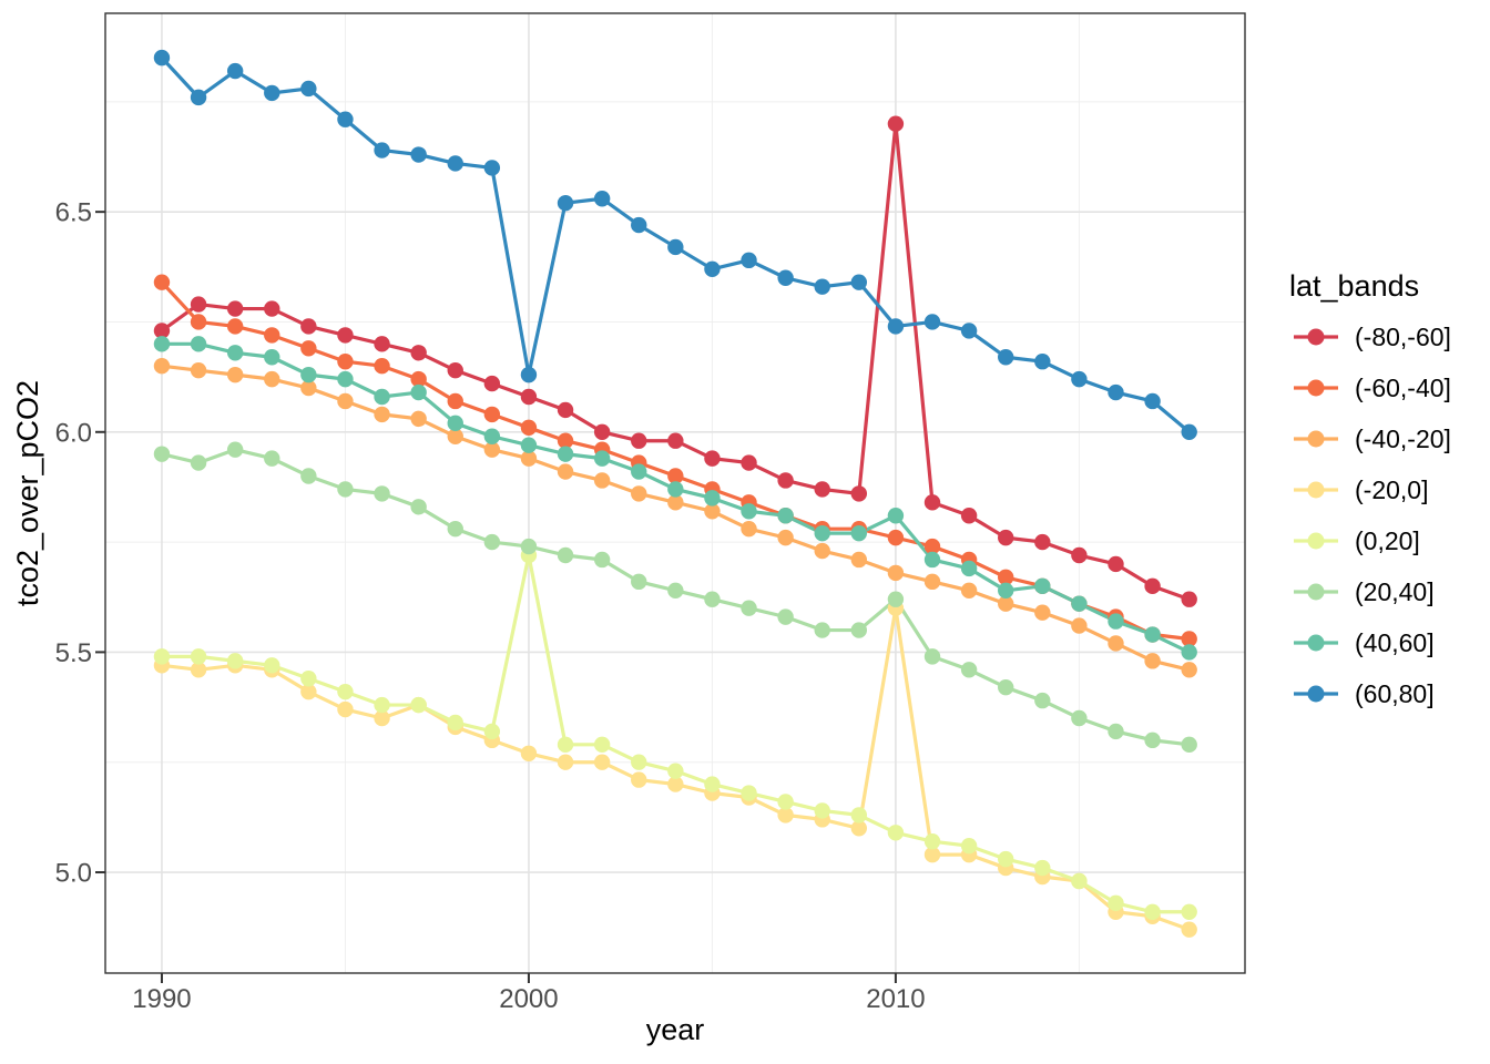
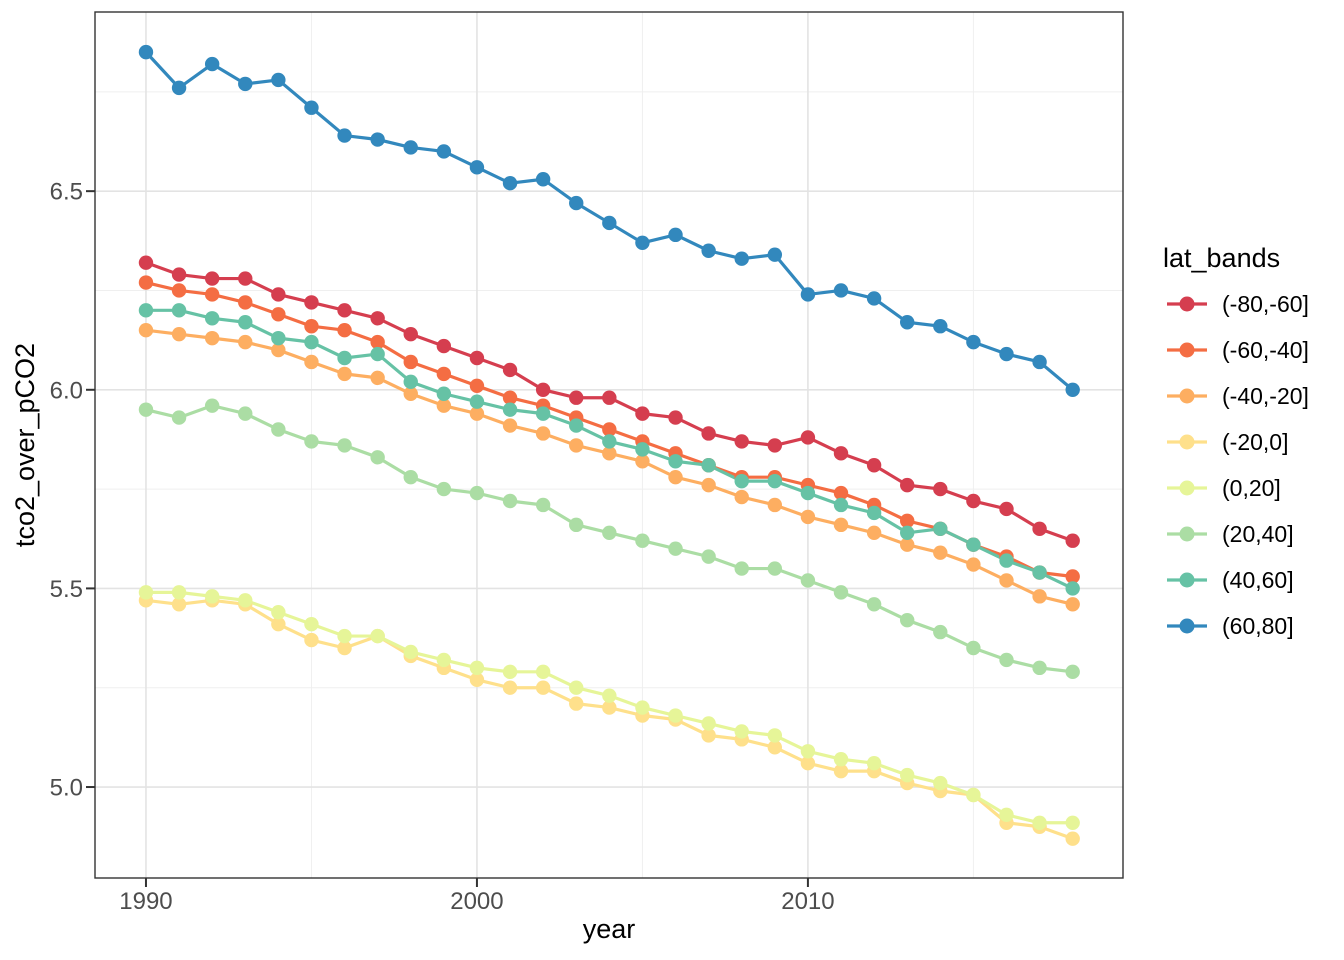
(-80,-60]/1990: 6.23 -> 6.32
(-60,-40]/1990: 6.34 -> 6.27
(0,20]/2000: 5.72 -> 5.30
(60,80]/2000: 6.13 -> 6.56
(-80,-60]/2010: 6.70 -> 5.88
(-20,0]/2010: 5.60 -> 5.06
(20,40]/2010: 5.62 -> 5.52
(40,60]/2010: 5.81 -> 5.74
